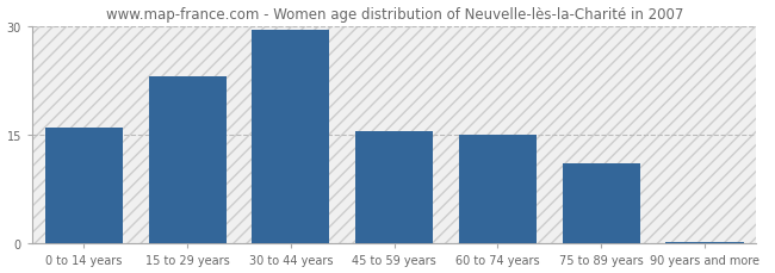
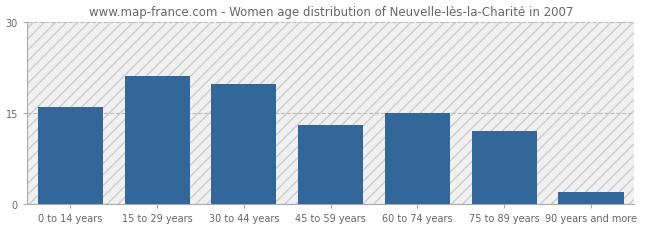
15 to 29 years: 23.0 -> 21.0
30 to 44 years: 29.5 -> 19.8
45 to 59 years: 15.5 -> 13.0
75 to 89 years: 11.0 -> 12.0
90 years and more: 0.3 -> 2.0
